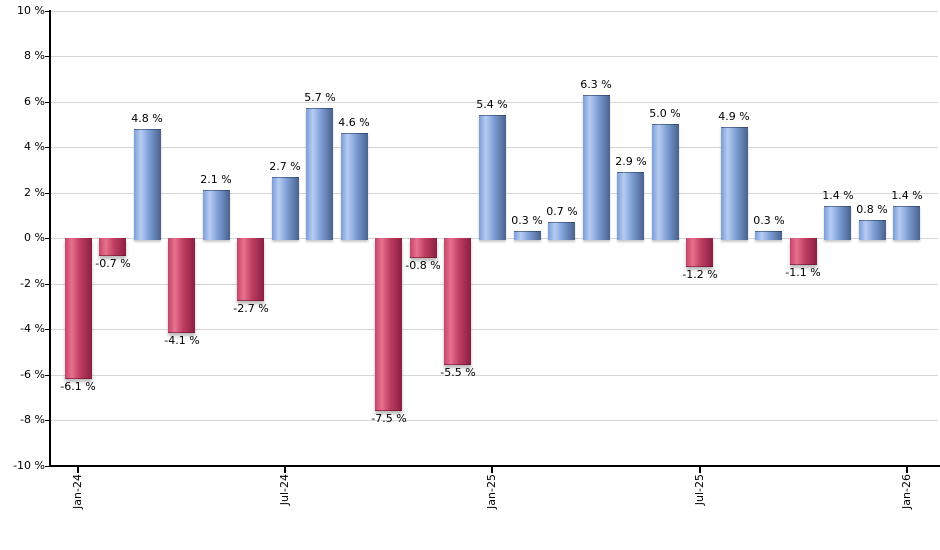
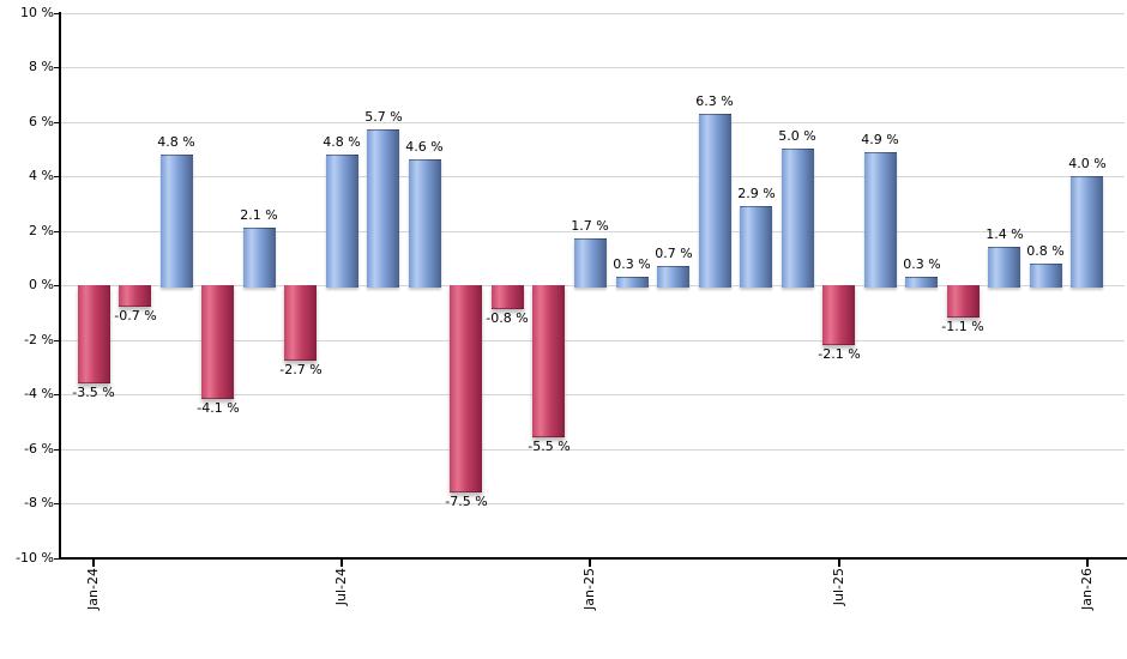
Jan-24: -6.1 -> -3.5
Jul-24: 2.7 -> 4.8
Jan-25: 5.4 -> 1.7
Jul-25: -1.2 -> -2.1
Jan-26: 1.4 -> 4.0
